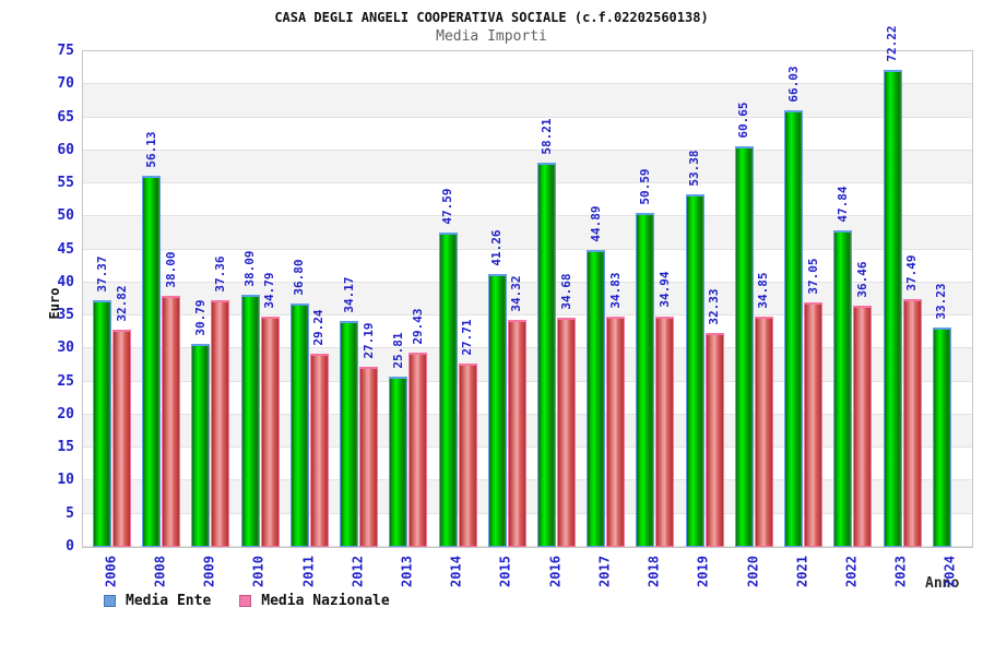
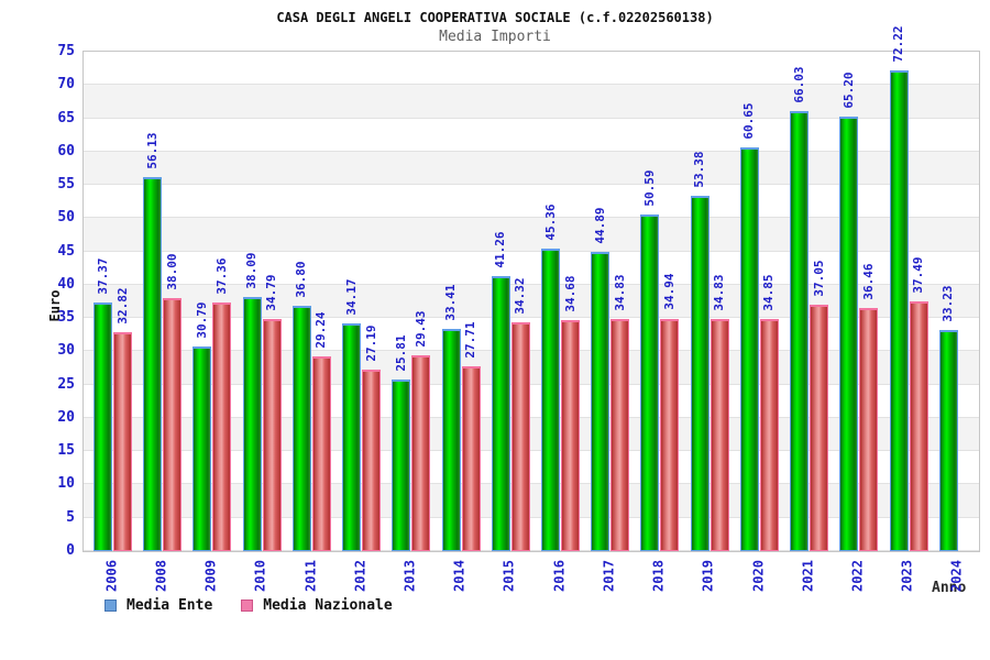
Media Ente/2014: 47.59 -> 33.41
Media Ente/2016: 58.21 -> 45.36
Media Nazionale/2019: 32.33 -> 34.83
Media Ente/2022: 47.84 -> 65.20
